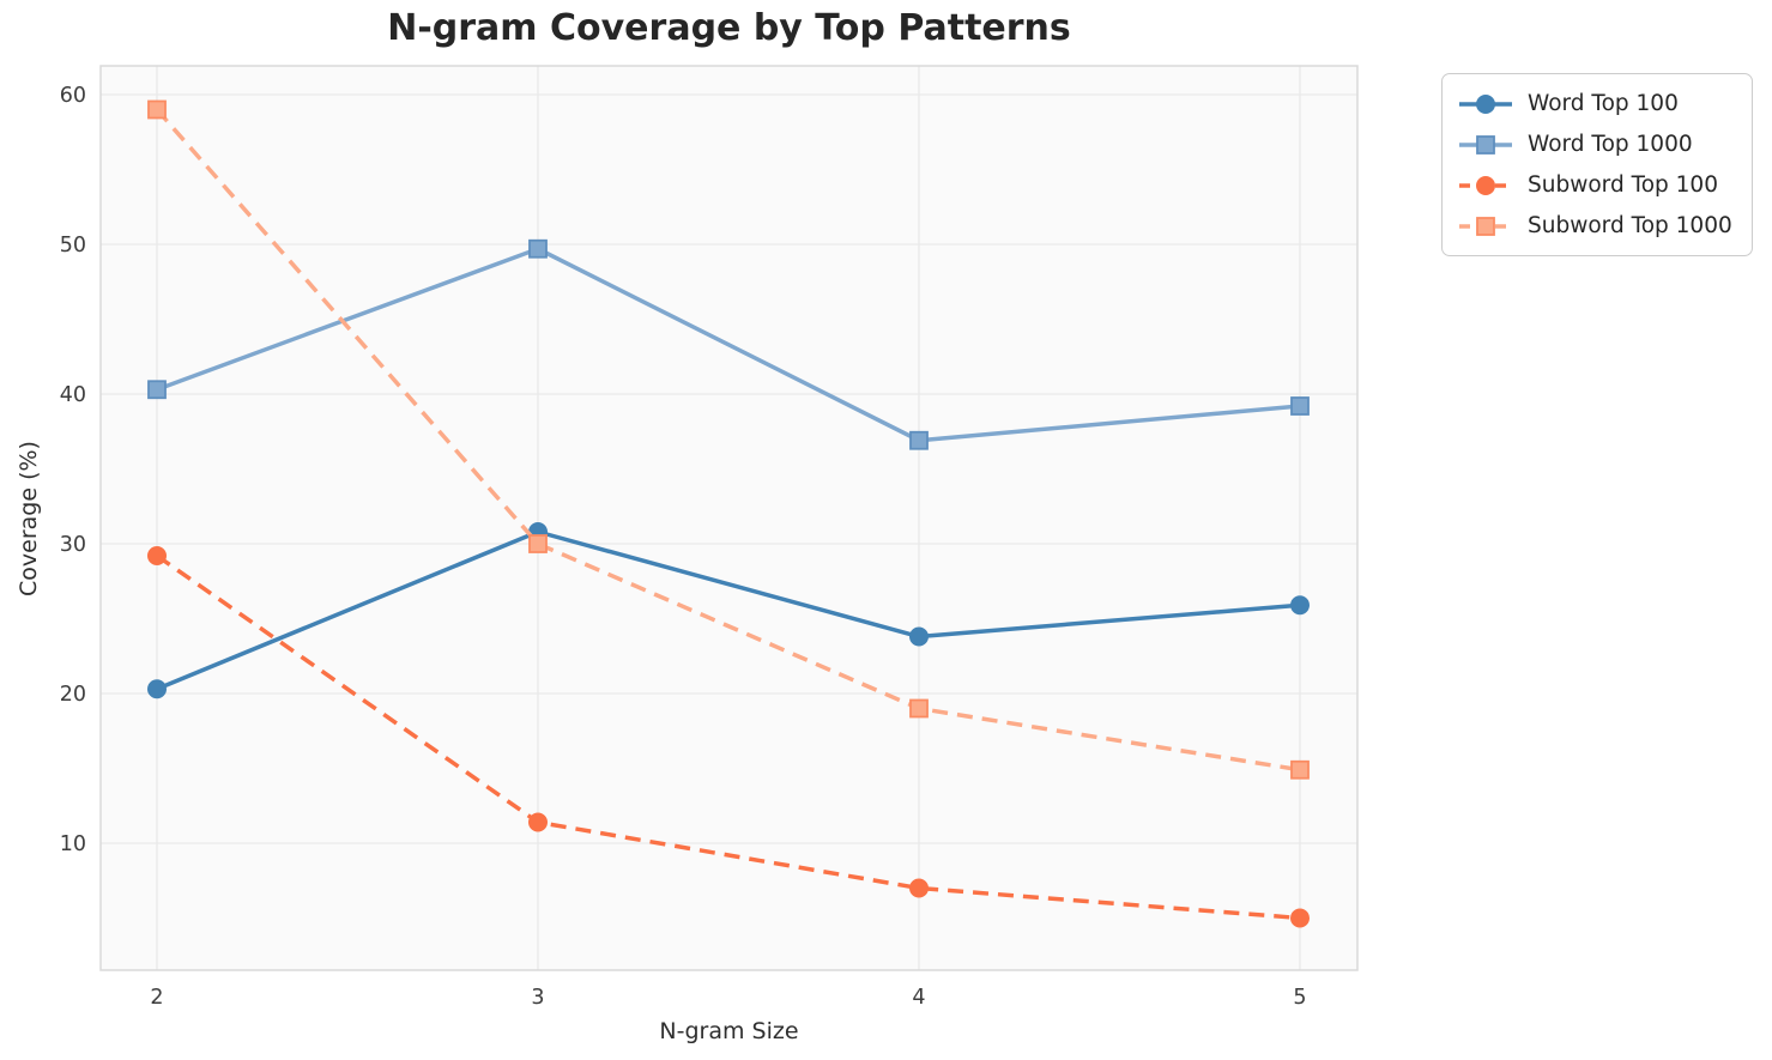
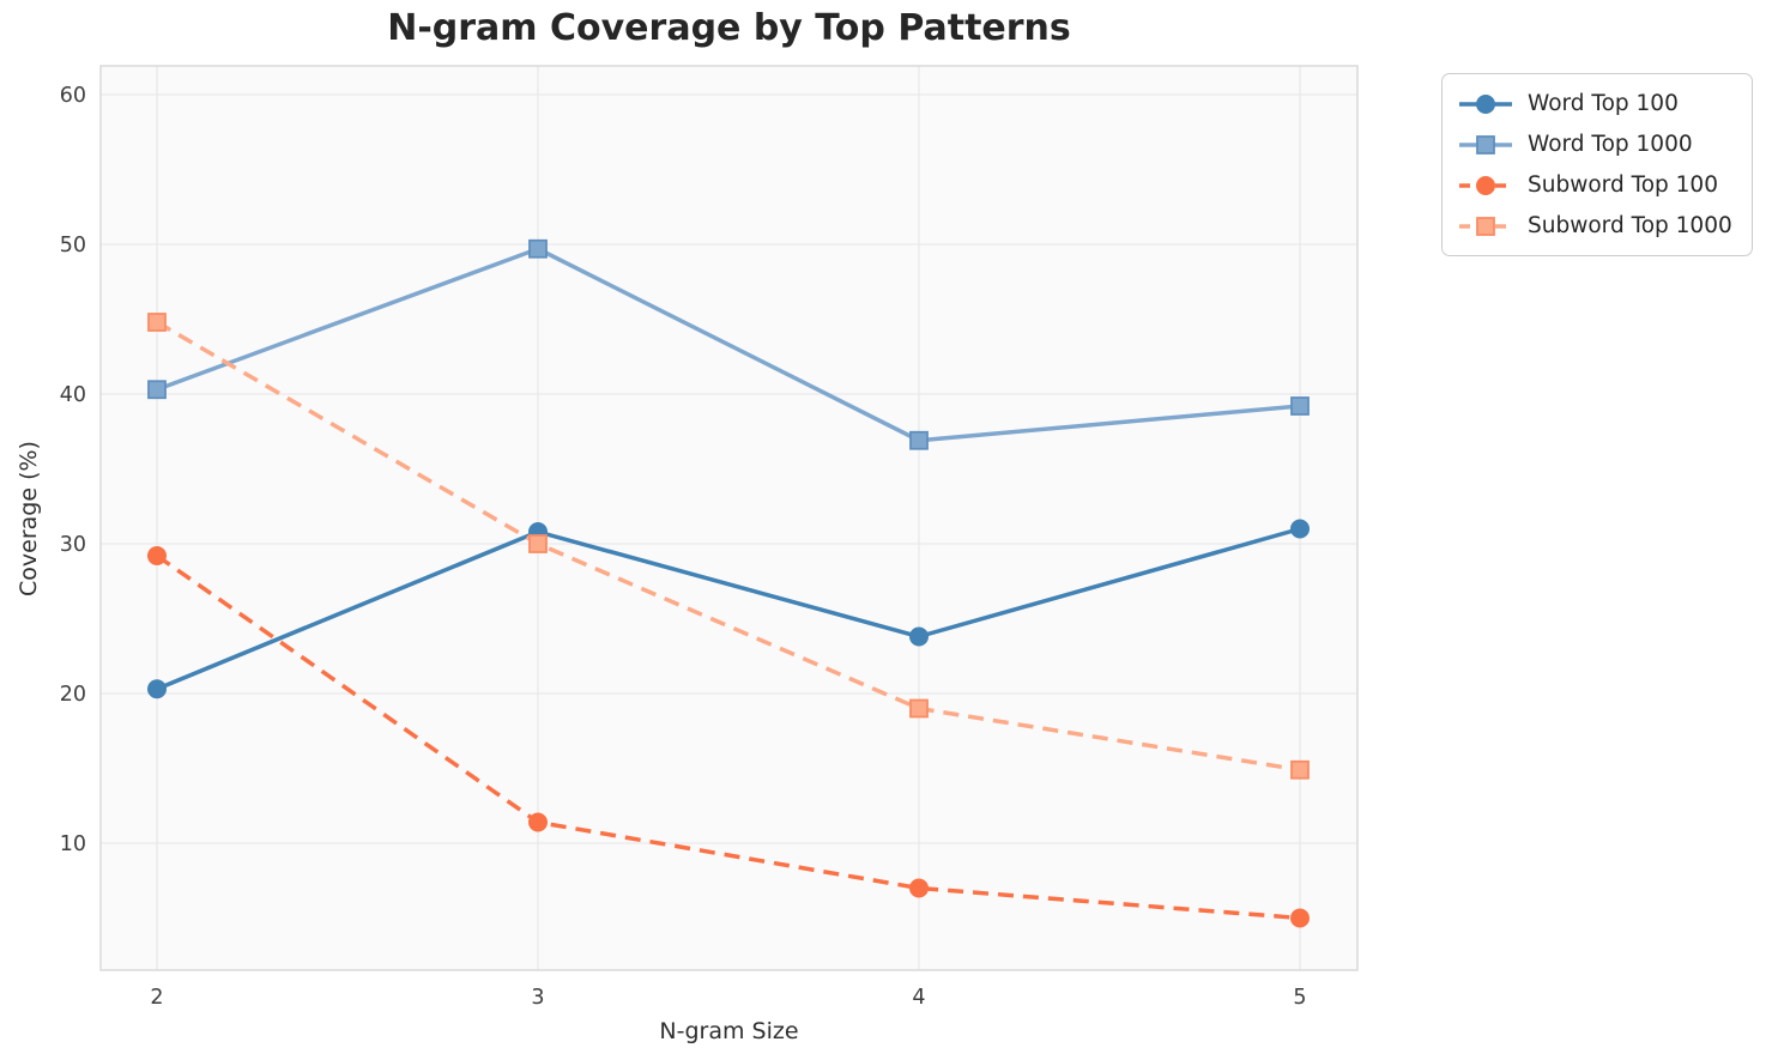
Subword Top 1000/2: 59.0 -> 44.8
Word Top 100/5: 25.9 -> 31.0
